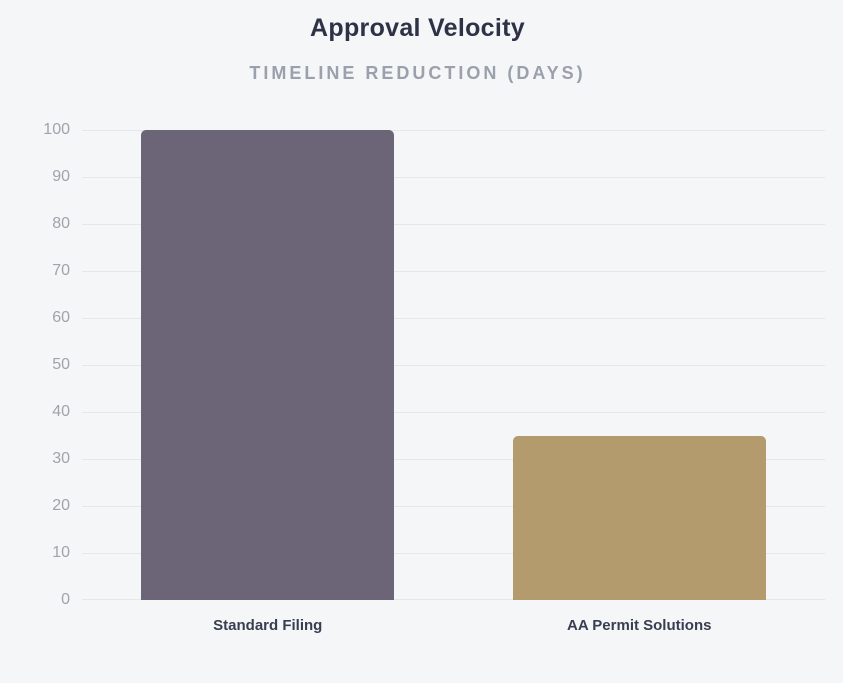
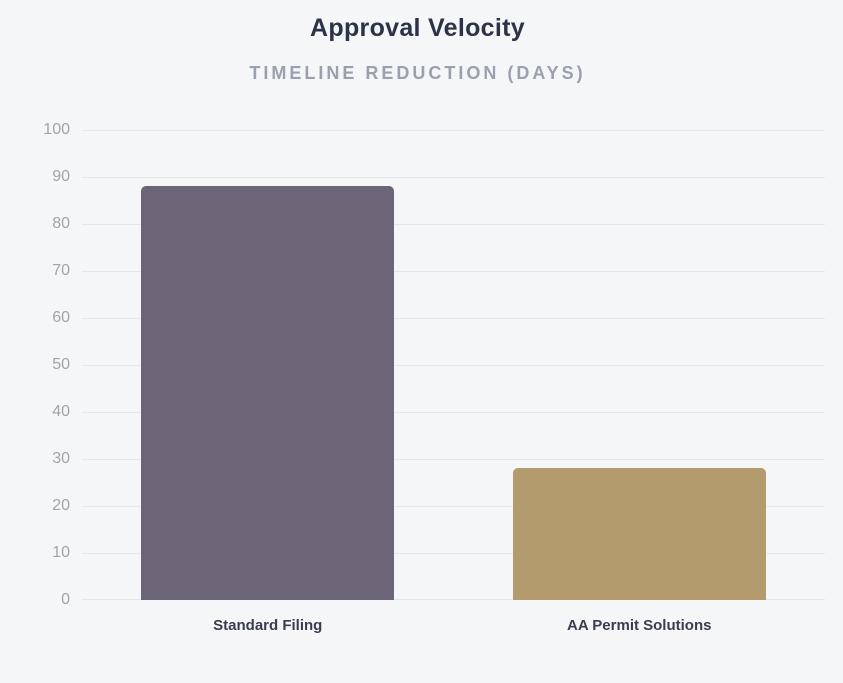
Standard Filing: 100 -> 88
AA Permit Solutions: 35 -> 28
